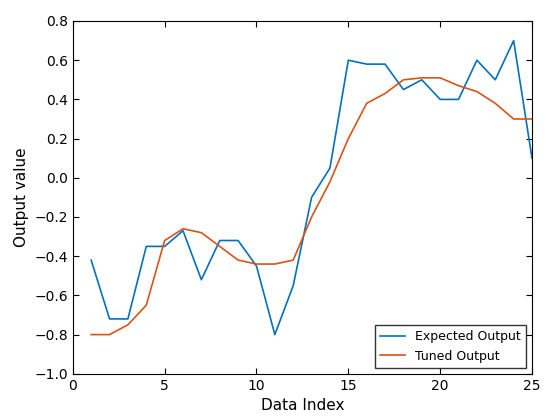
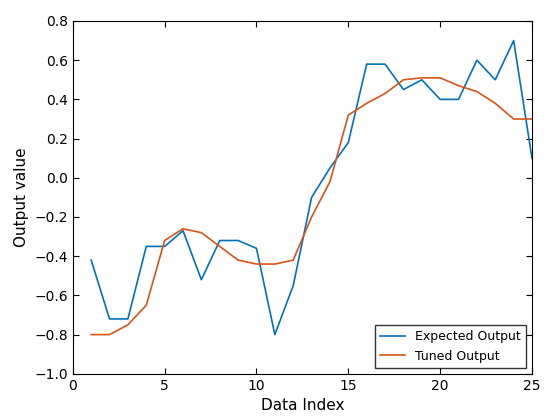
Expected Output/10: -0.45 -> -0.36
Expected Output/15: 0.60 -> 0.18
Tuned Output/15: 0.20 -> 0.32
